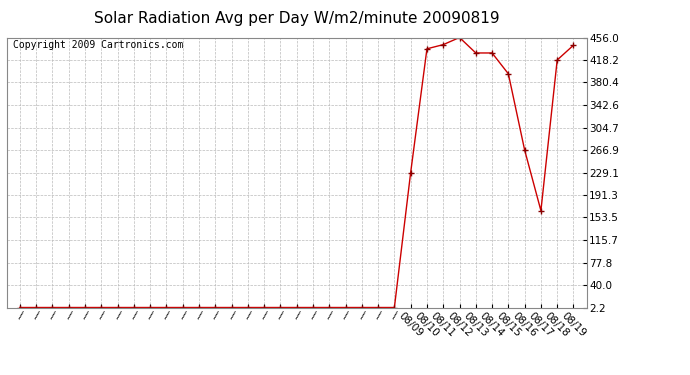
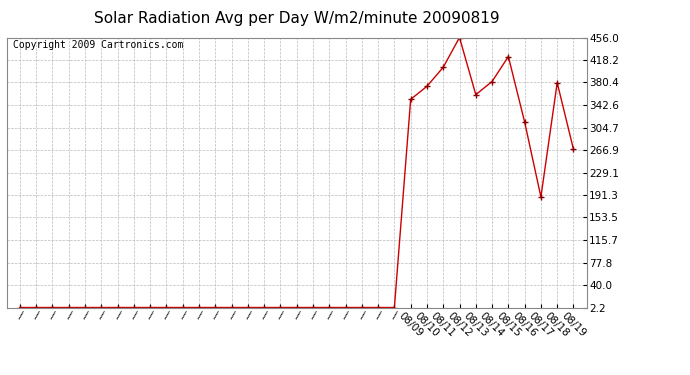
08/09: 229 -> 352
08/10: 437 -> 374
08/11: 444 -> 406
08/13: 430 -> 360
08/14: 430 -> 382
08/15: 395 -> 424
08/16: 267 -> 314
08/17: 165 -> 188
08/18: 418 -> 380
08/19: 443 -> 268
